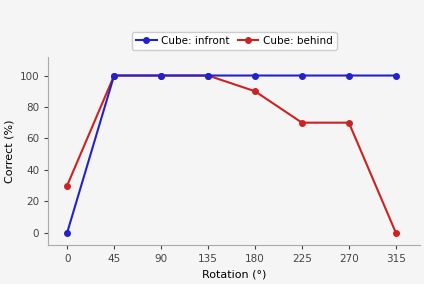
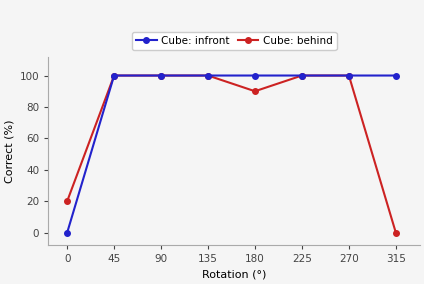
Cube: behind/0: 30 -> 20
Cube: behind/225: 70 -> 100
Cube: behind/270: 70 -> 100
